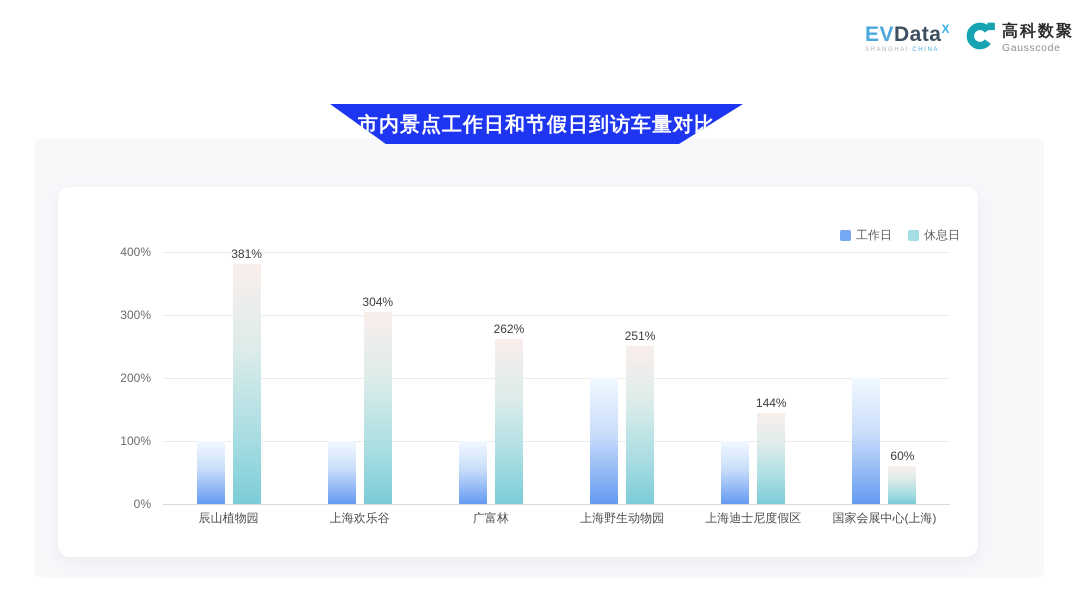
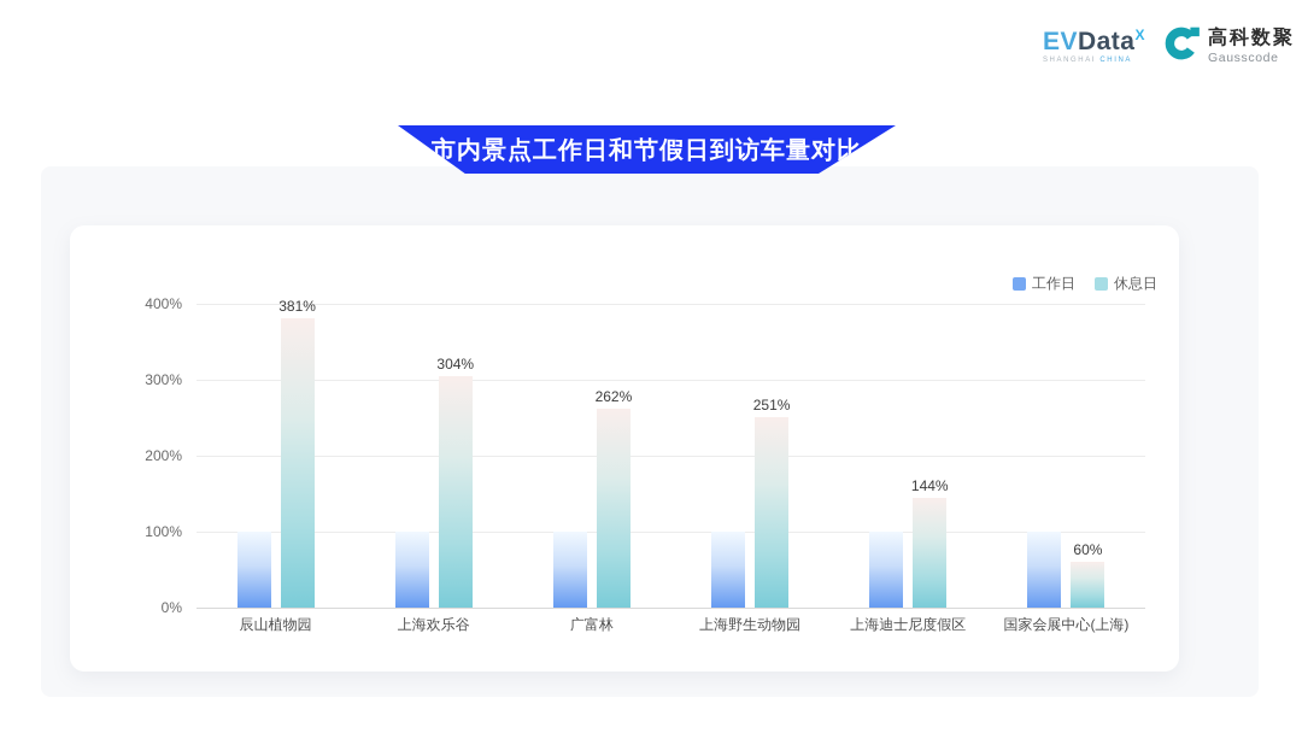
工作日/上海野生动物园: 200% -> 100%
工作日/国家会展中心(上海): 200% -> 100%
